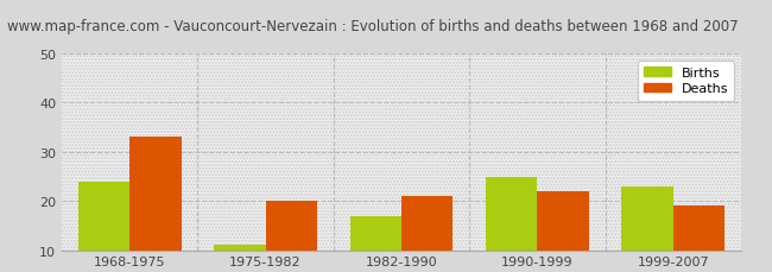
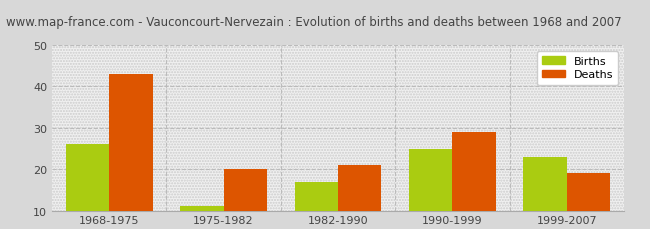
Births/1968-1975: 24 -> 26
Deaths/1968-1975: 33 -> 43
Deaths/1990-1999: 22 -> 29
